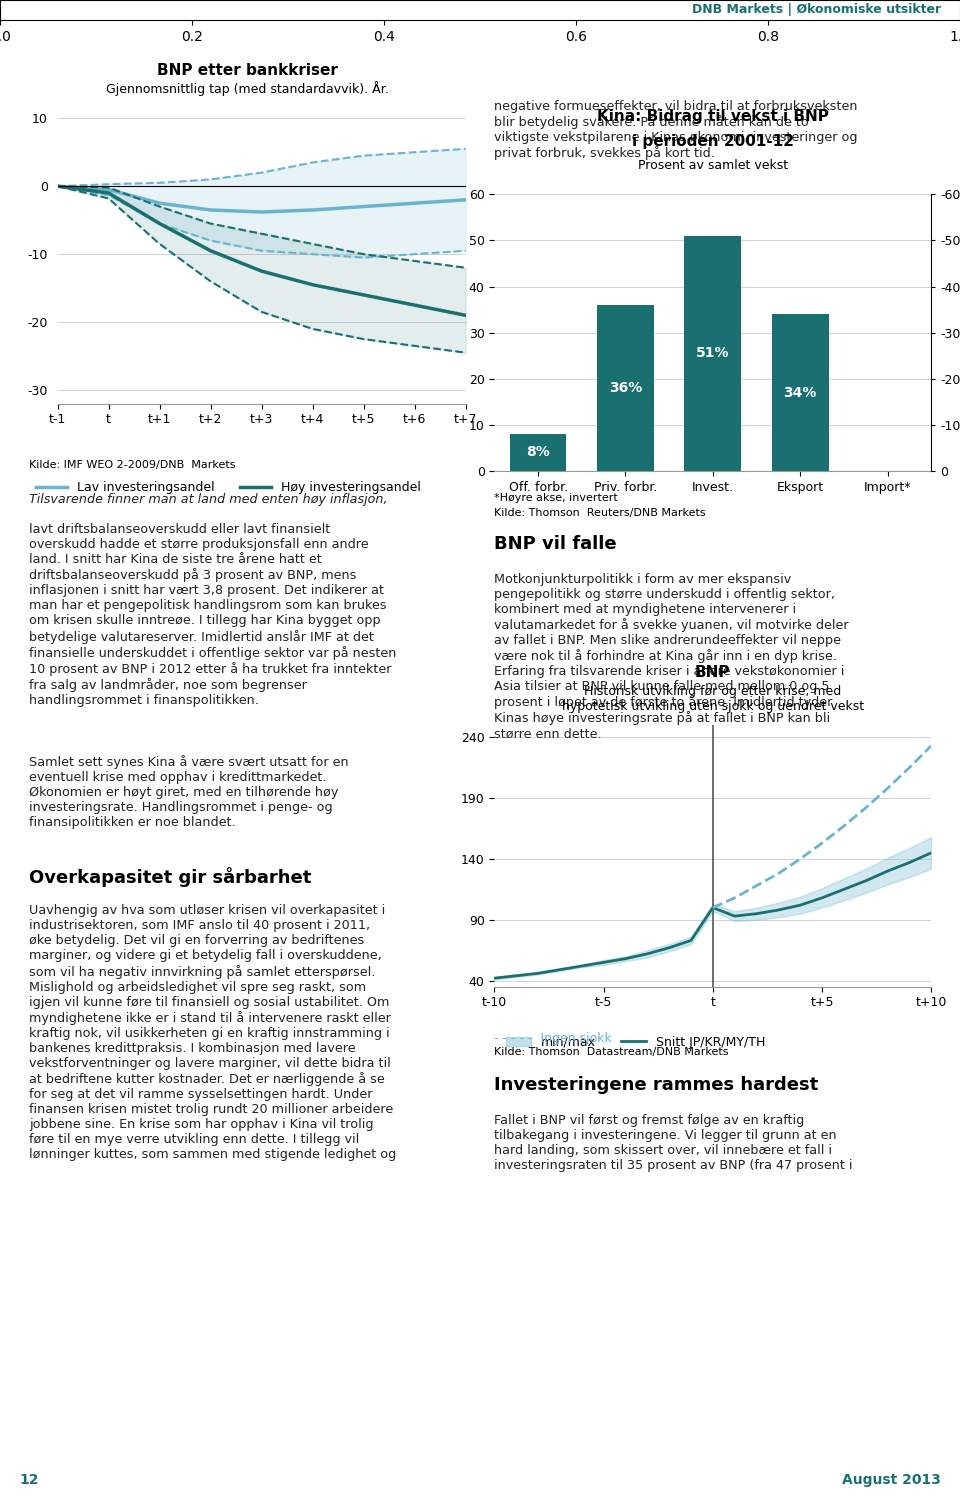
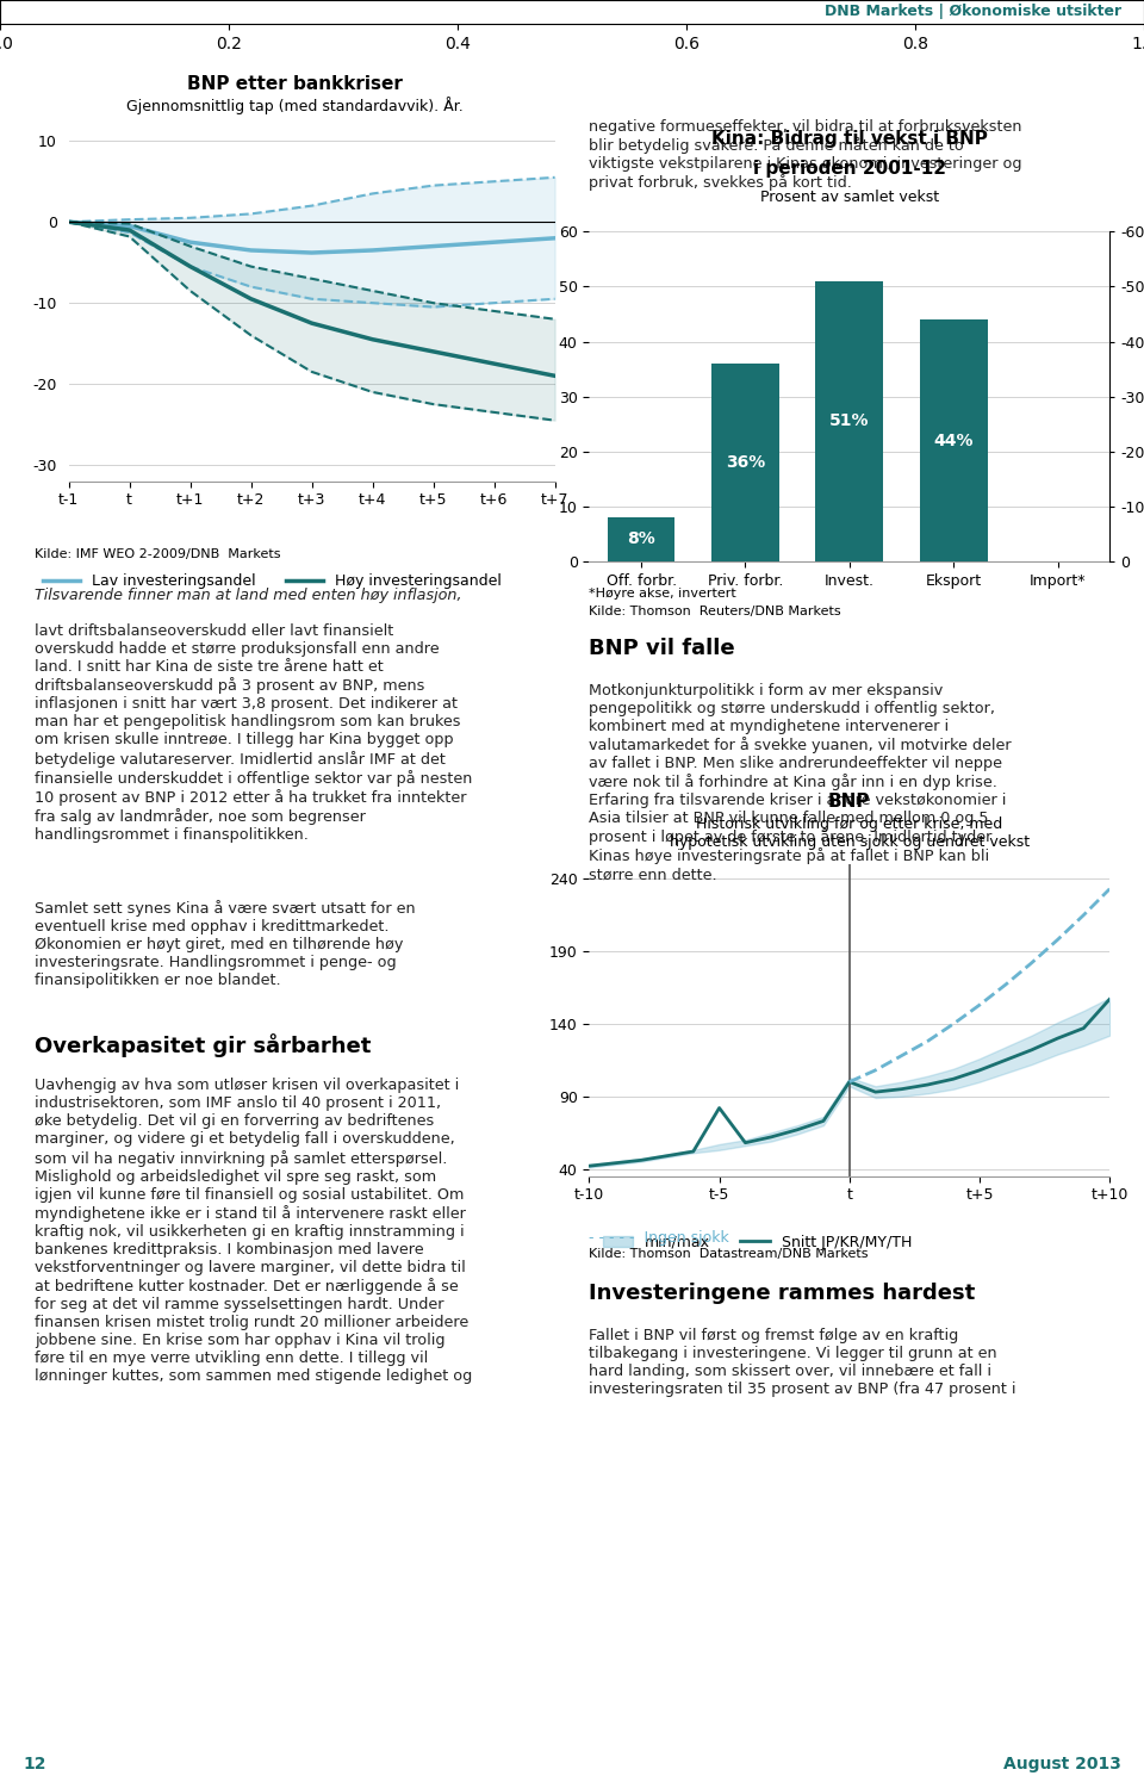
Eksport: 34% -> 44%
Snitt JP/KR/MY/TH/t-5: 55 -> 82
Snitt JP/KR/MY/TH/t+10: 145 -> 157
